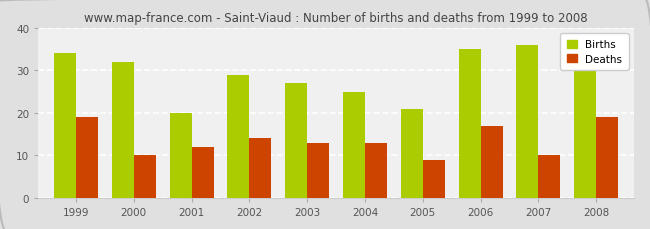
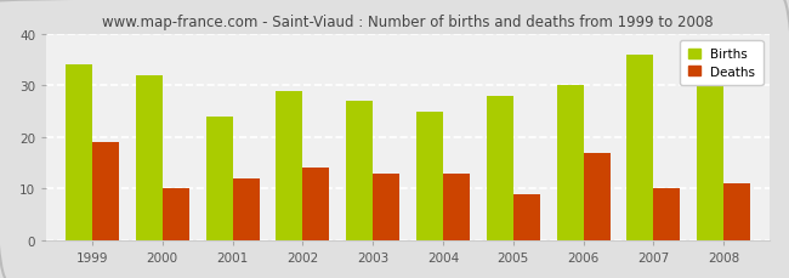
Births/2001: 20 -> 24
Births/2005: 21 -> 28
Births/2006: 35 -> 30
Deaths/2008: 19 -> 11
